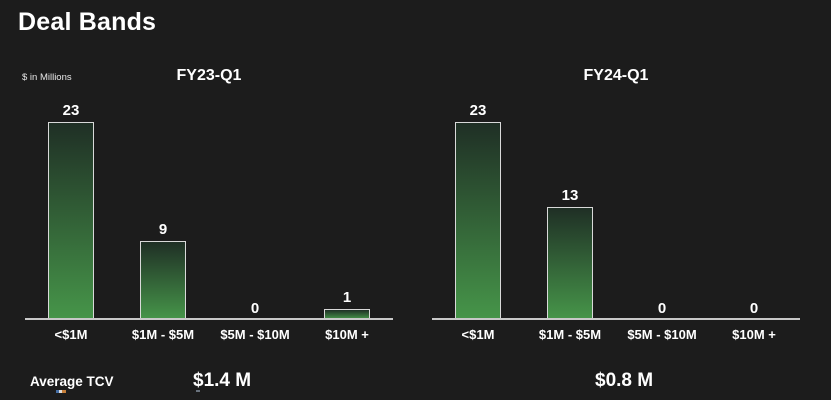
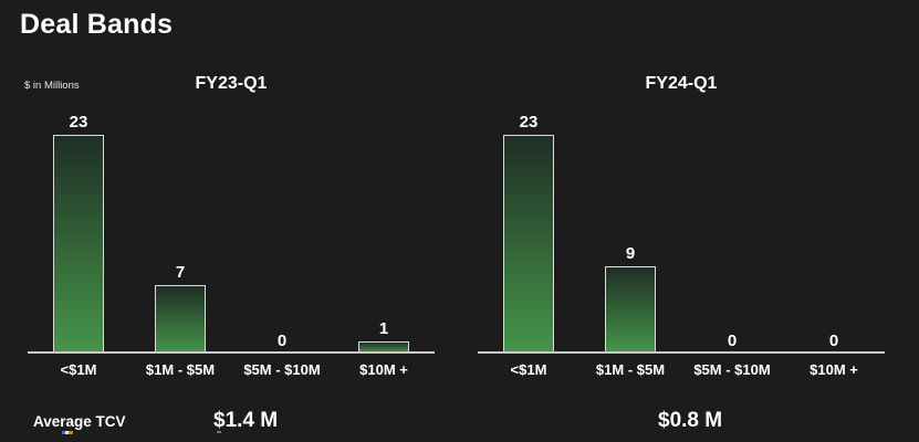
FY23-Q1/$1M - $5M: 9 -> 7
FY24-Q1/$1M - $5M: 13 -> 9
